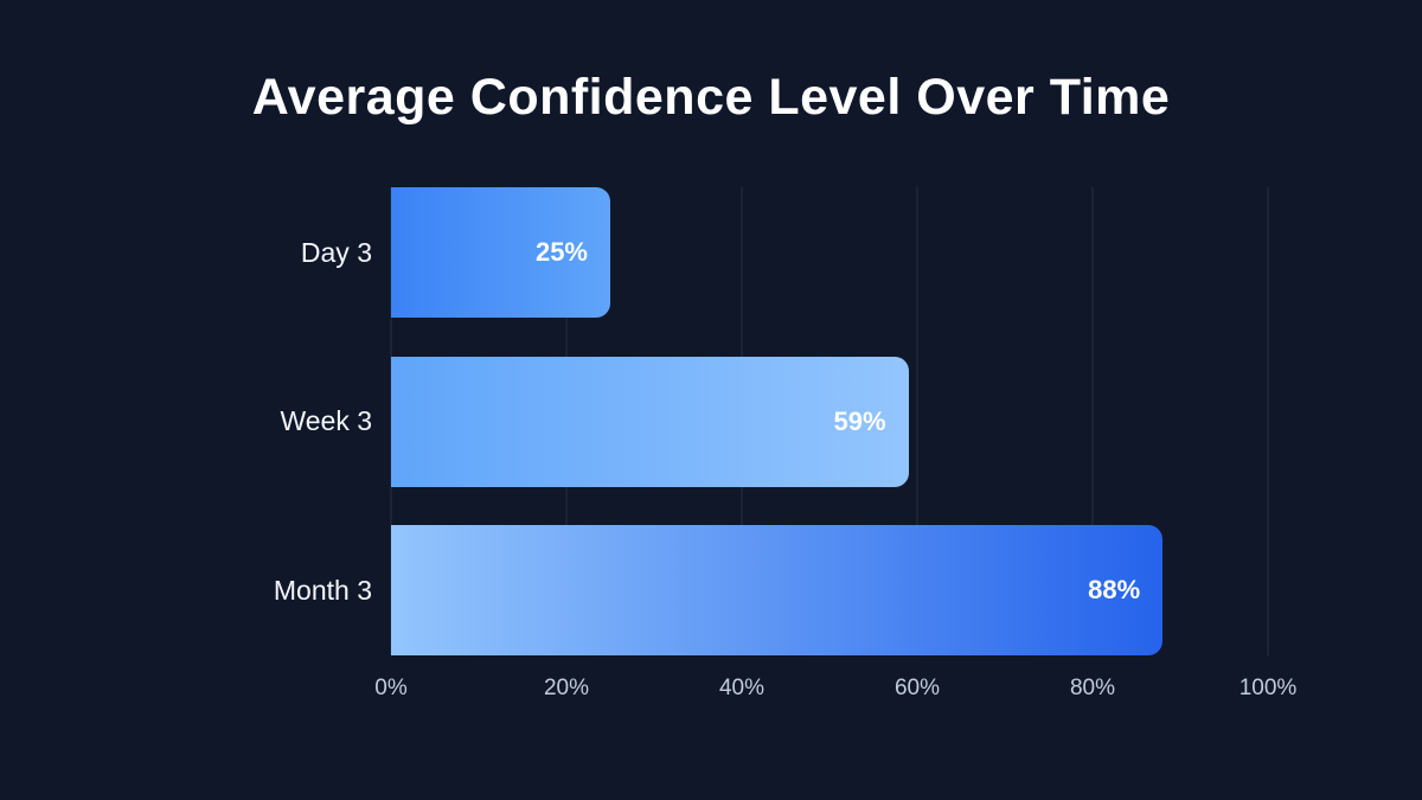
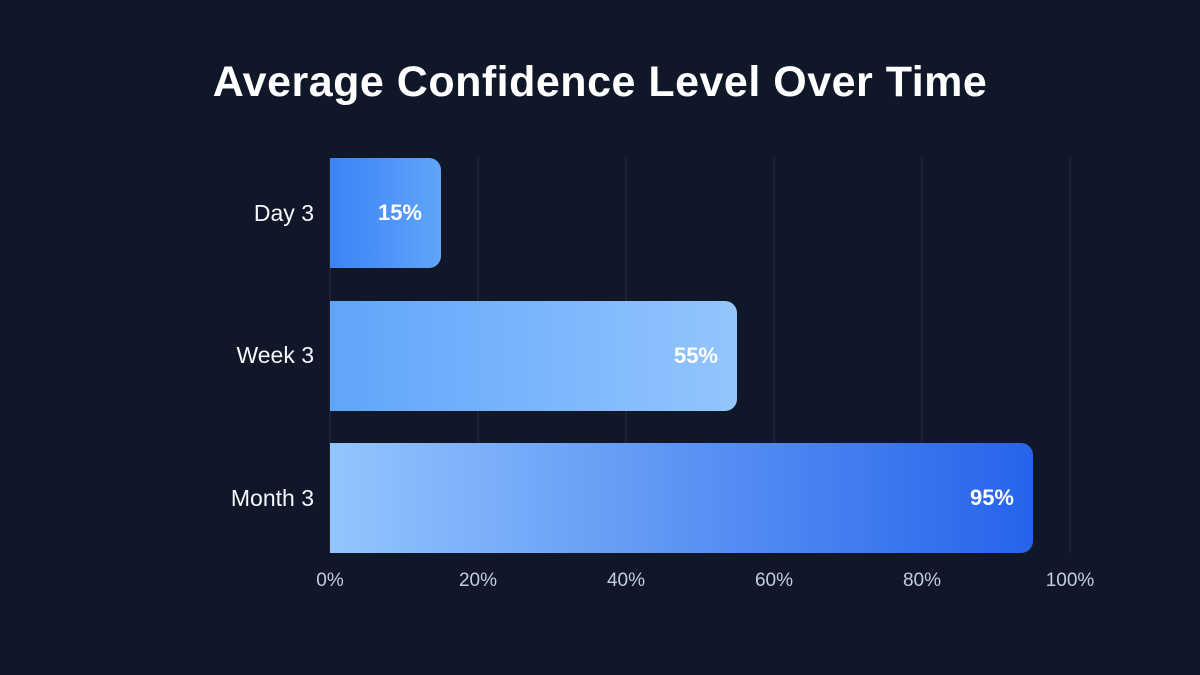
Day 3: 25% -> 15%
Week 3: 59% -> 55%
Month 3: 88% -> 95%
